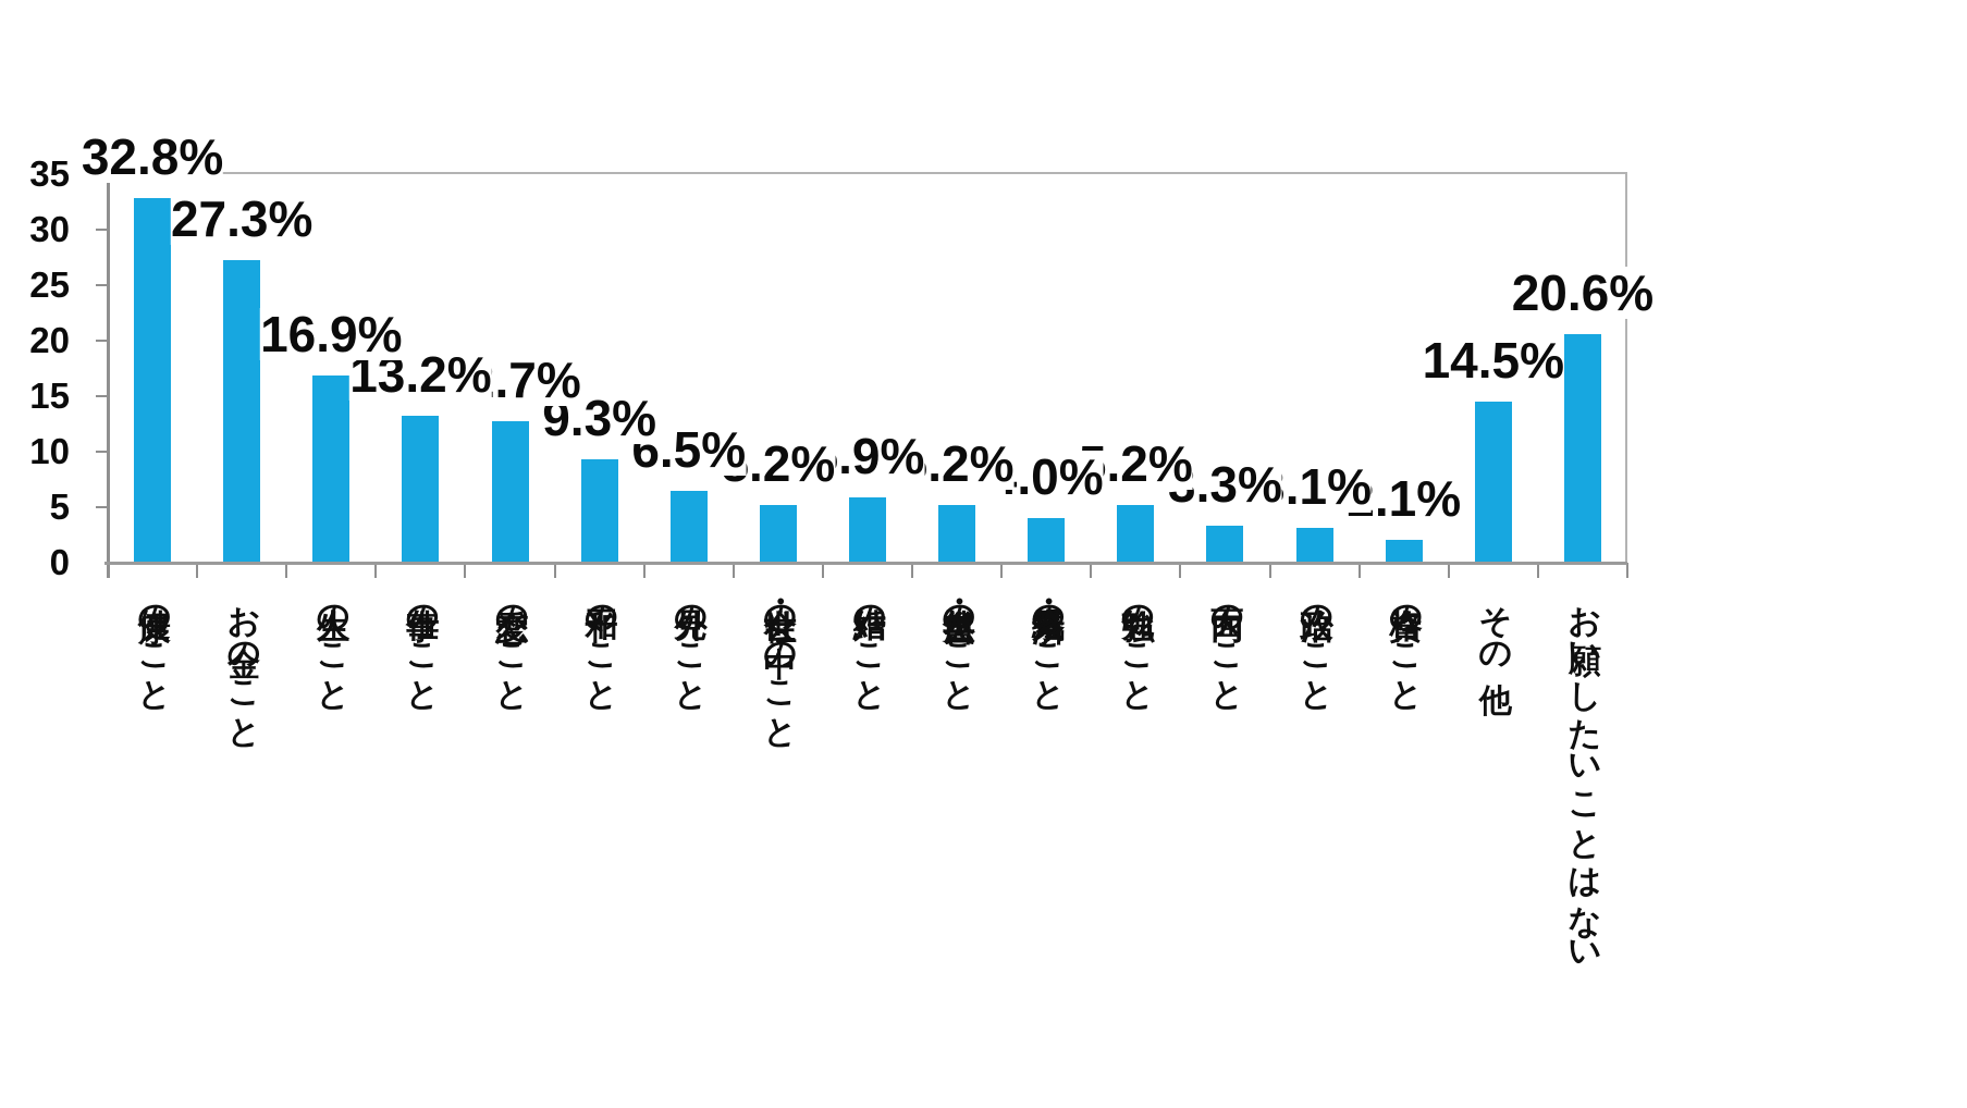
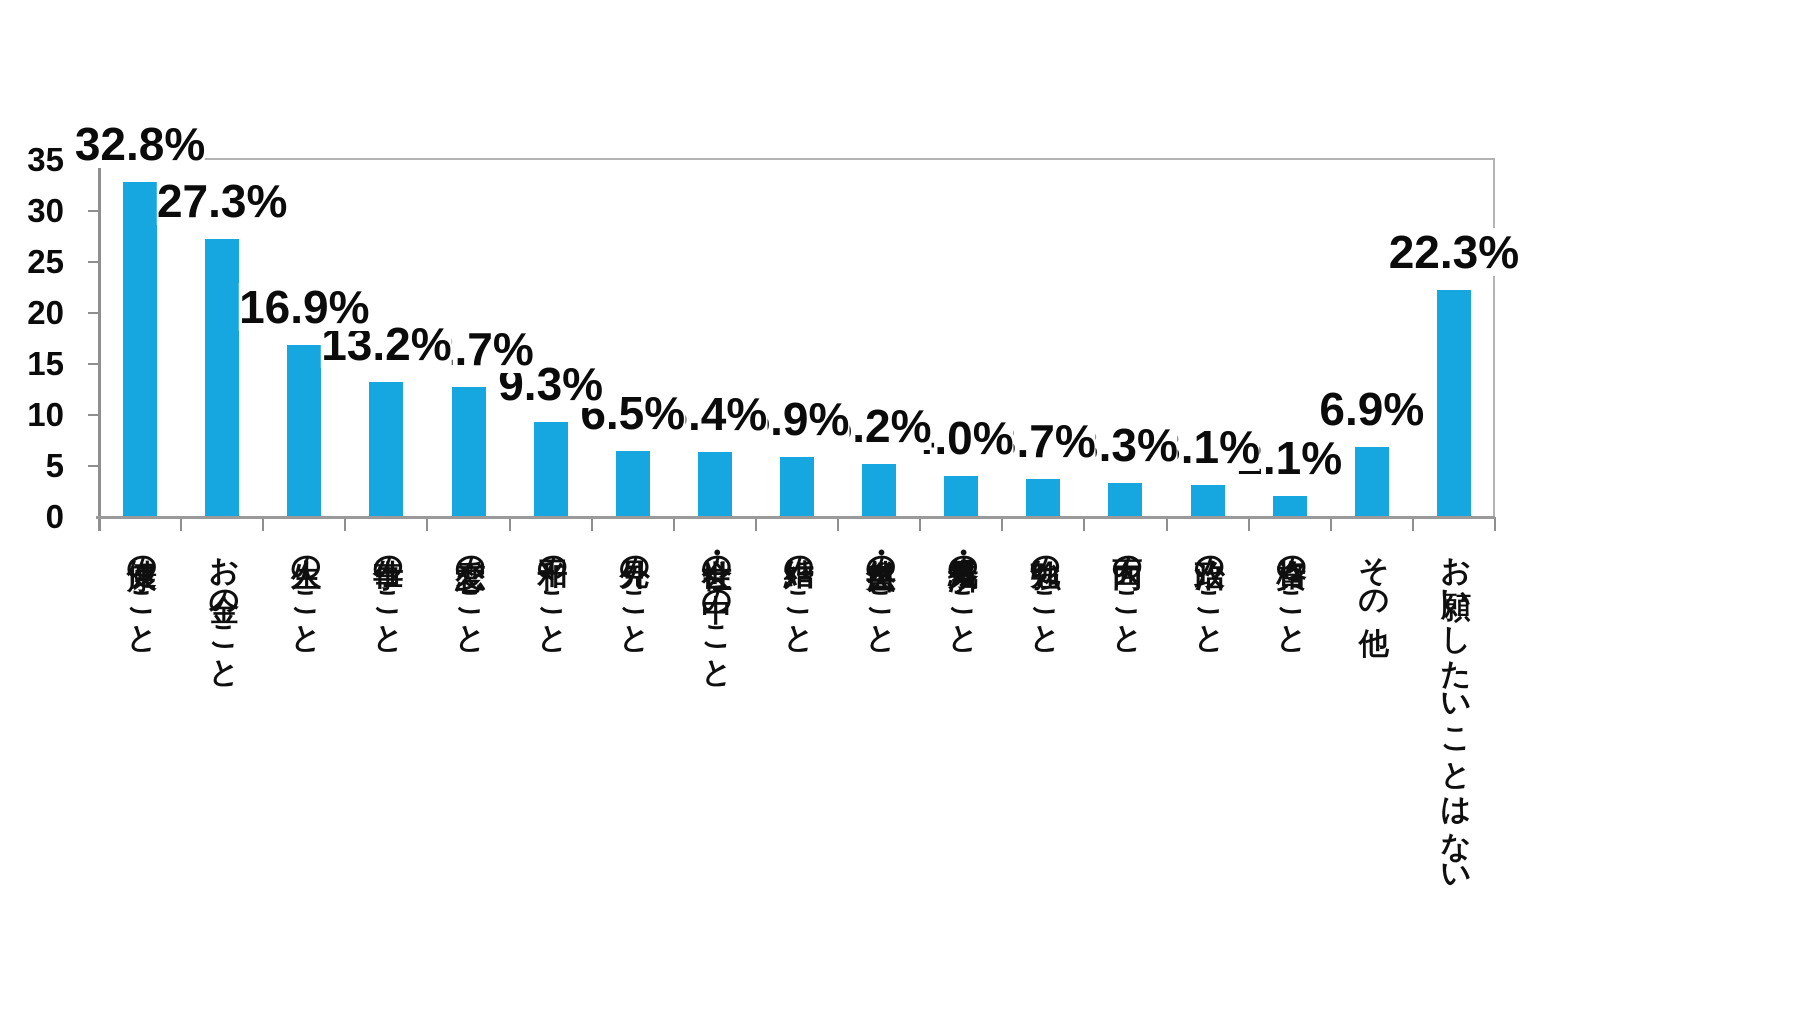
社会・世の中のこと: 5.2% -> 6.4%
勉強のこと: 5.2% -> 3.7%
その他: 14.5% -> 6.9%
お願いしたいことはない: 20.6% -> 22.3%
